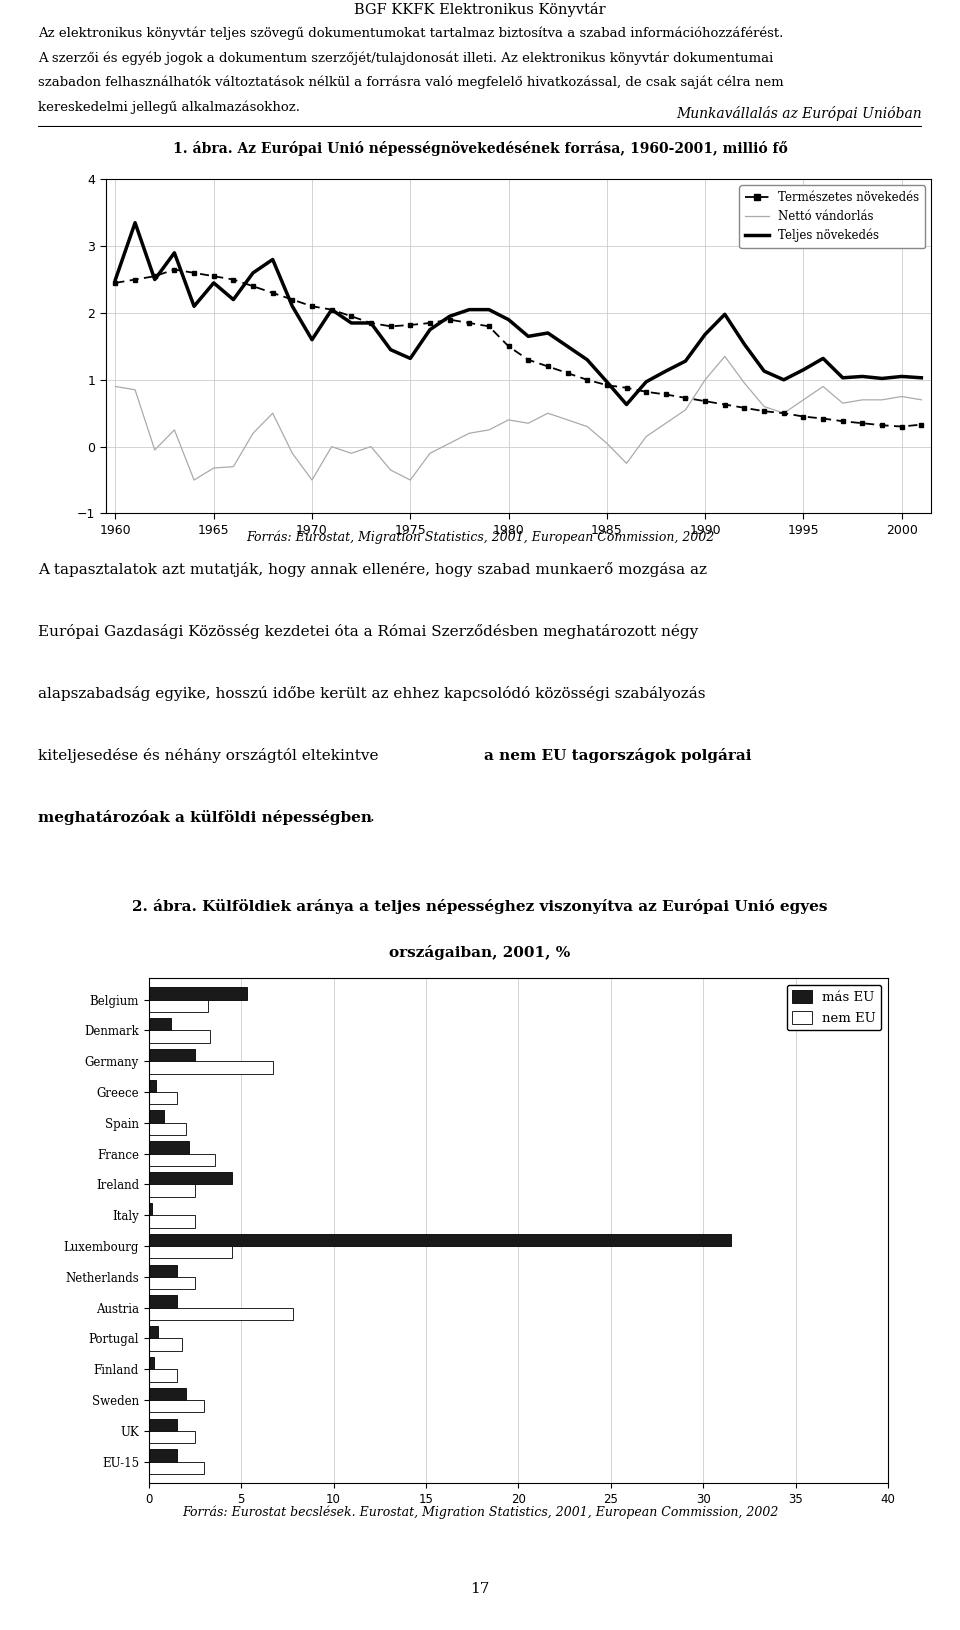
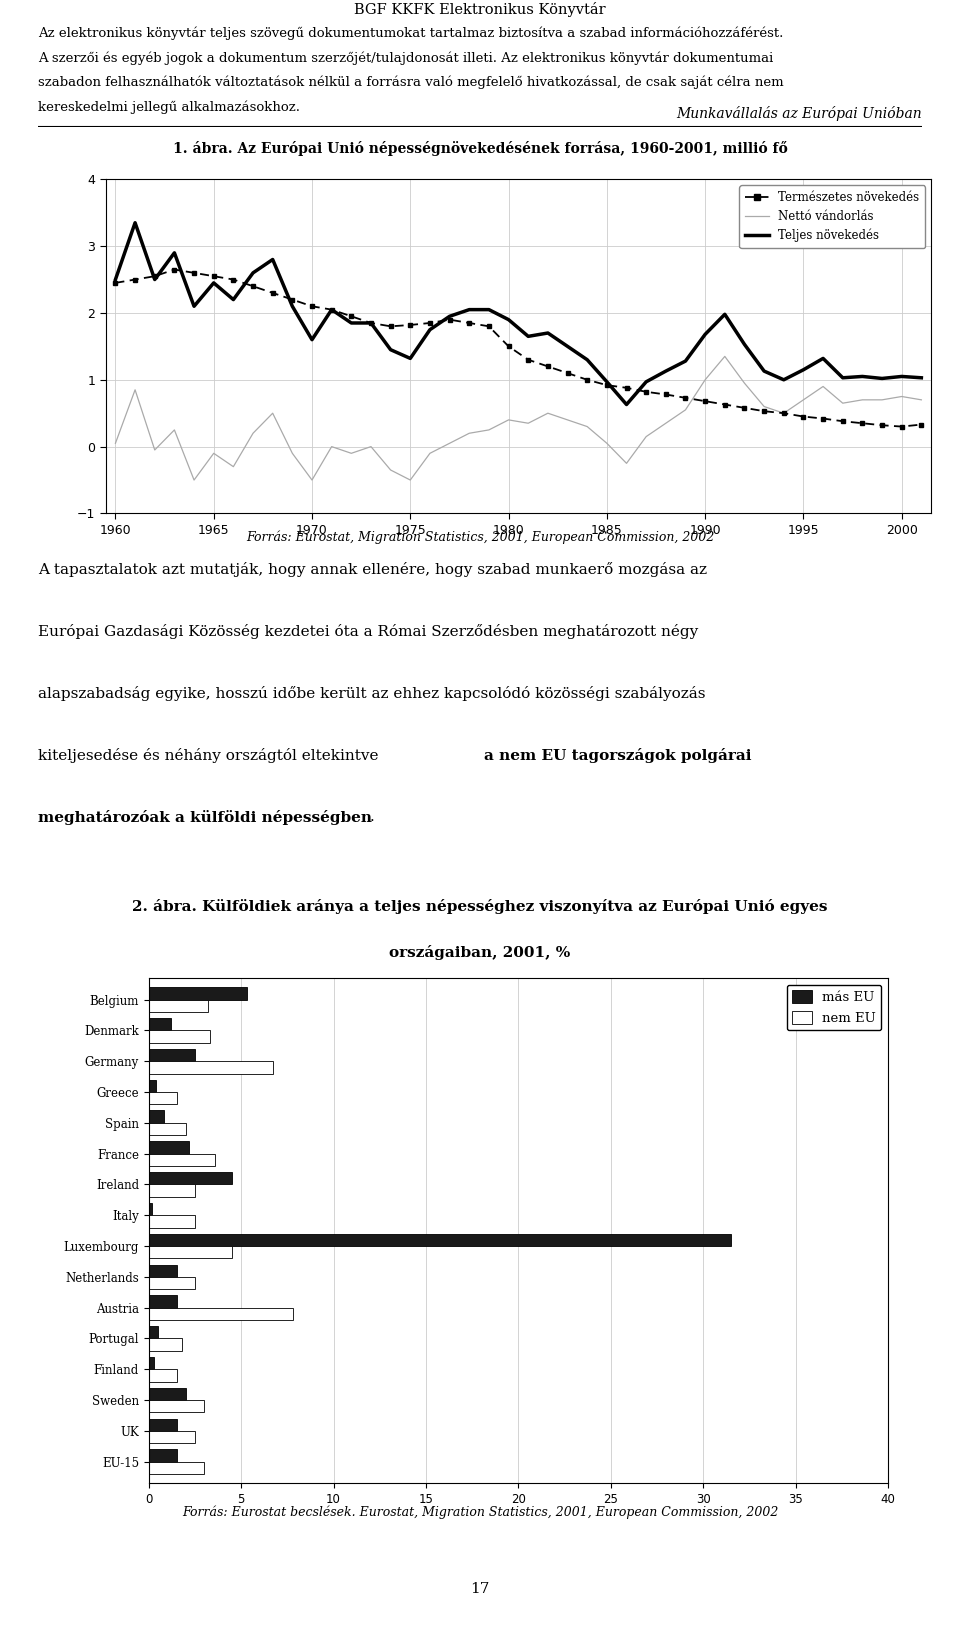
Nettó vándorlás/1960: 0.90 -> 0.05
Nettó vándorlás/1965: -0.32 -> -0.10
